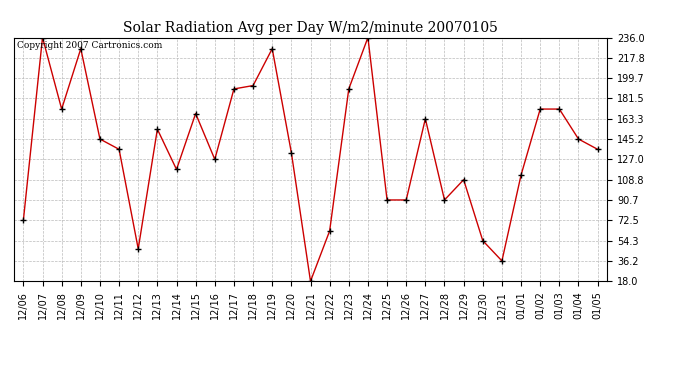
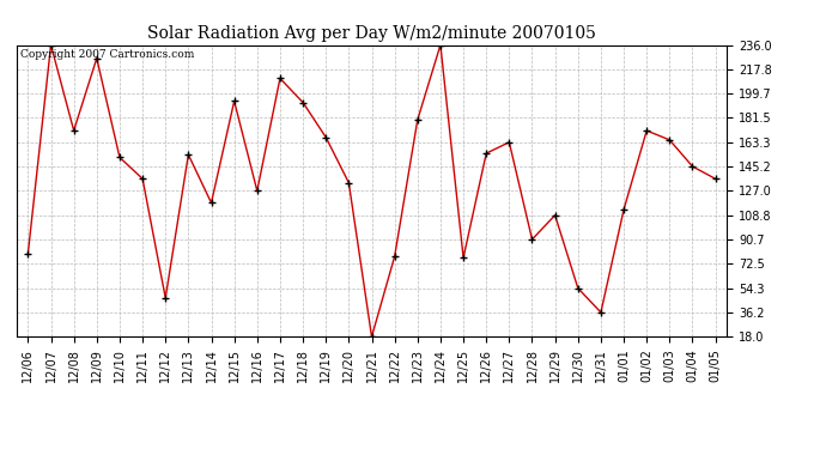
12/06: 72 -> 80
12/10: 145 -> 152
12/15: 168 -> 194
12/17: 190 -> 211
12/19: 226 -> 167
12/22: 63 -> 78
12/23: 190 -> 180
12/25: 91 -> 77
12/26: 91 -> 155
01/03: 172 -> 165
